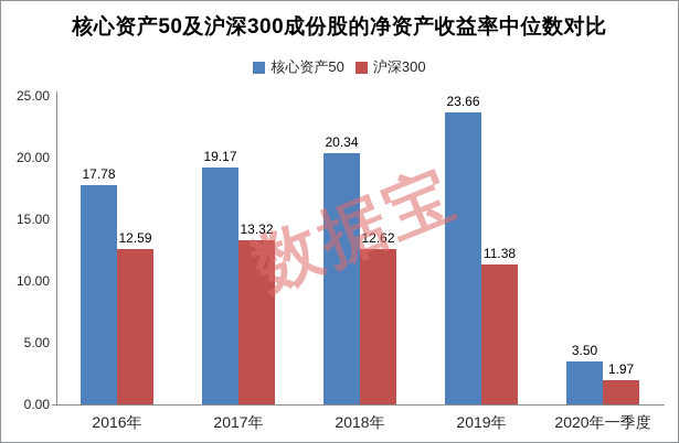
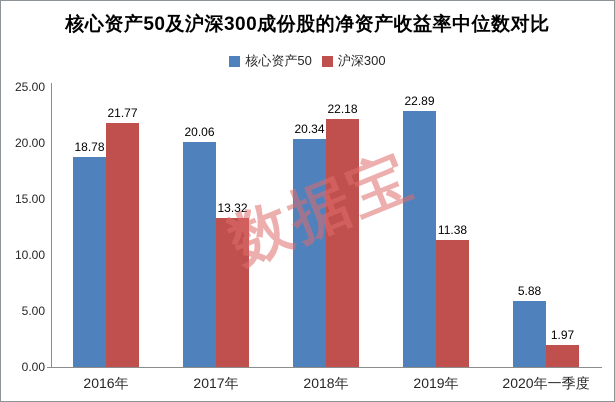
核心资产50/2016年: 17.78 -> 18.78
沪深300/2016年: 12.59 -> 21.77
核心资产50/2017年: 19.17 -> 20.06
沪深300/2018年: 12.62 -> 22.18
核心资产50/2019年: 23.66 -> 22.89
核心资产50/2020年一季度: 3.50 -> 5.88
